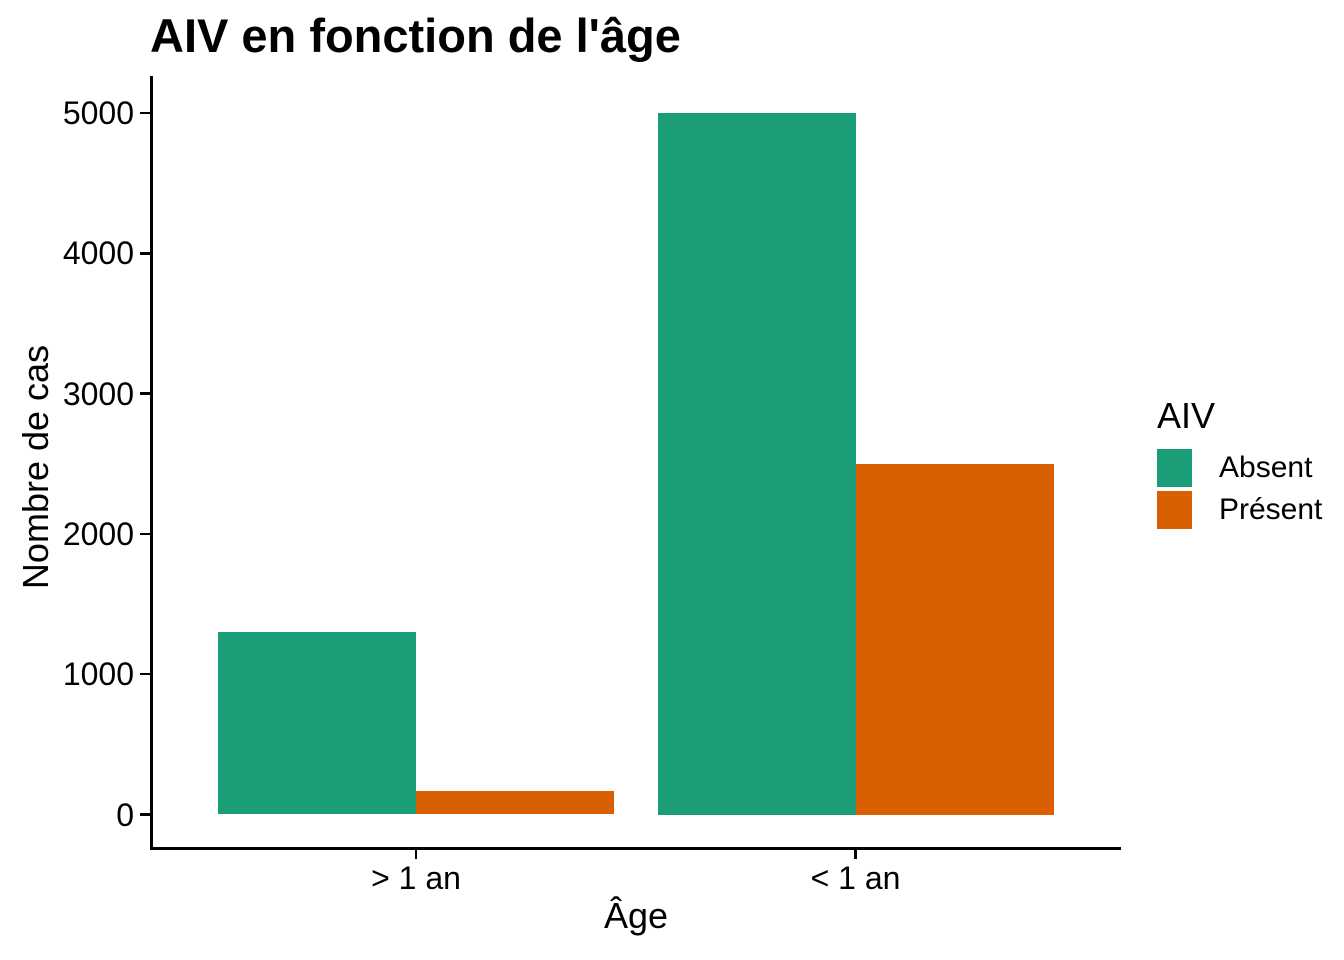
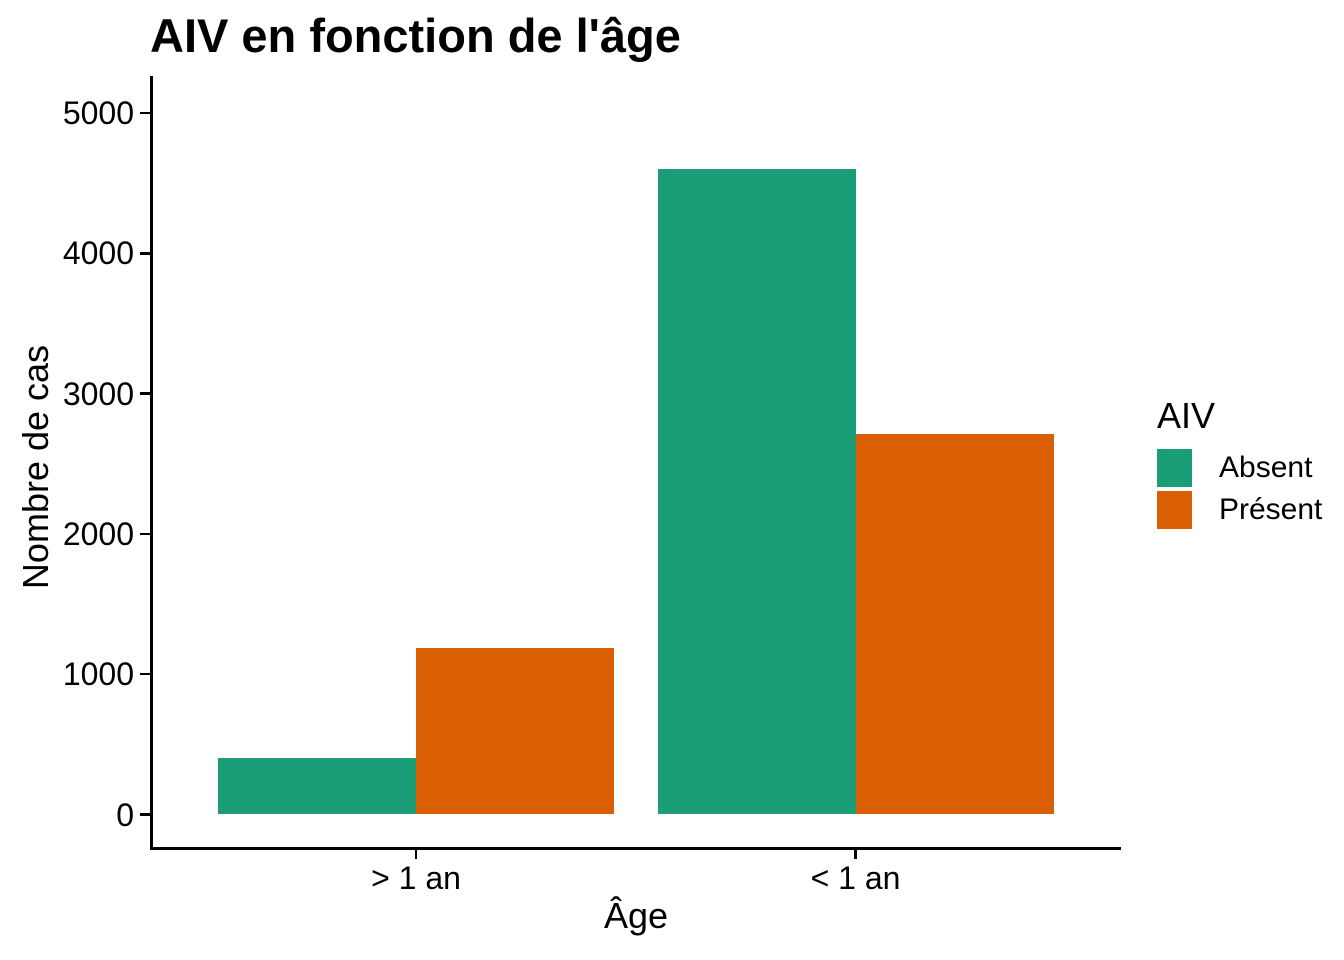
Absent/> 1 an: 1300 -> 400
Présent/> 1 an: 170 -> 1190
Absent/< 1 an: 5000 -> 4600
Présent/< 1 an: 2500 -> 2710
